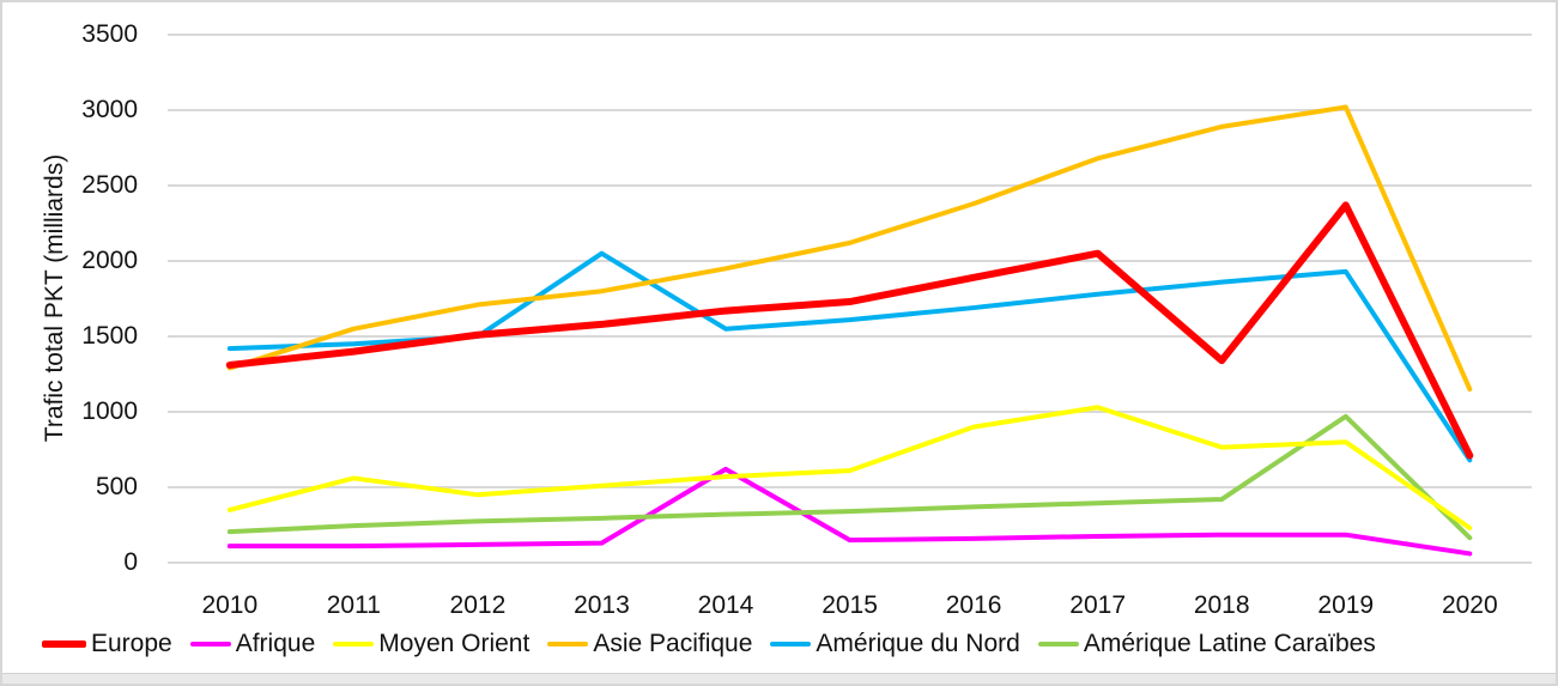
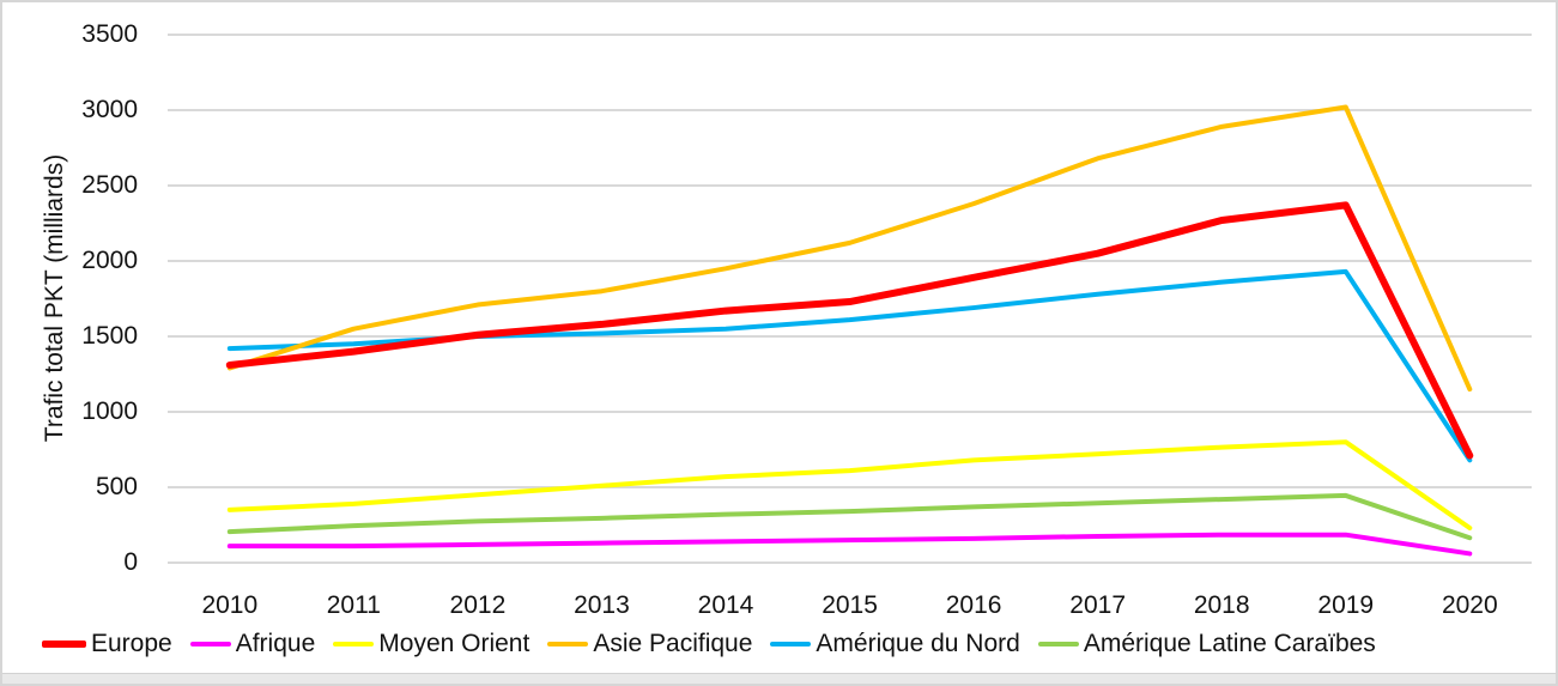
Moyen Orient/2011: 560 -> 390
Amérique du Nord/2013: 2050 -> 1520
Afrique/2014: 620 -> 140
Moyen Orient/2016: 900 -> 680
Moyen Orient/2017: 1030 -> 720
Europe/2018: 1340 -> 2270
Amérique Latine Caraïbes/2019: 970 -> 440
